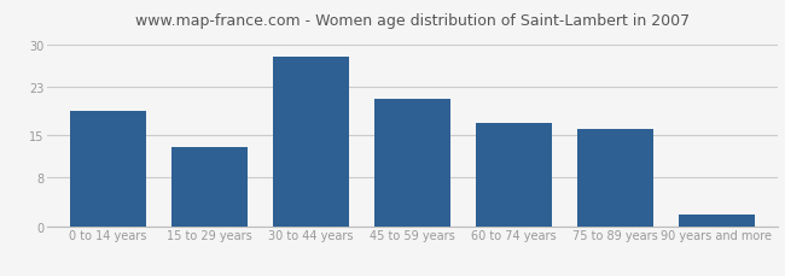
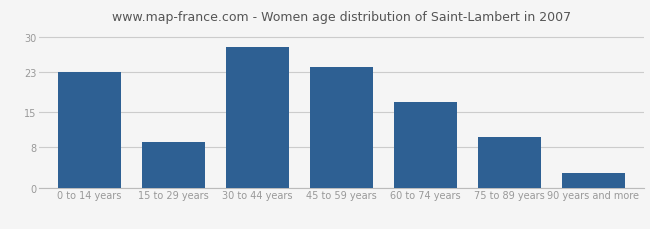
0 to 14 years: 19 -> 23
15 to 29 years: 13 -> 9
45 to 59 years: 21 -> 24
75 to 89 years: 16 -> 10
90 years and more: 2 -> 3
